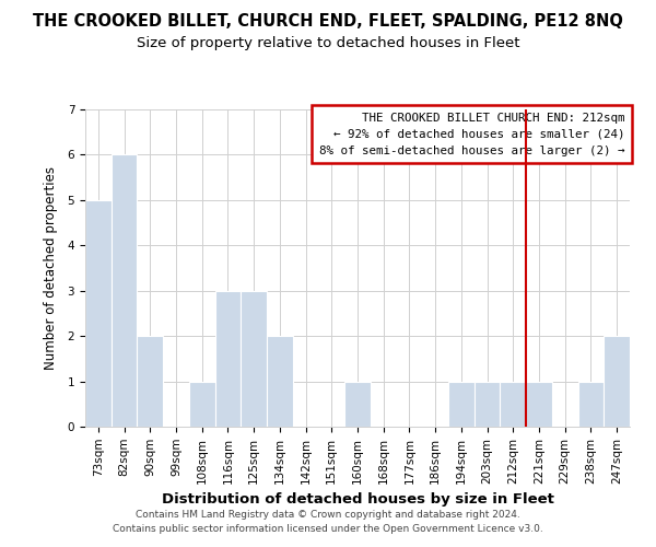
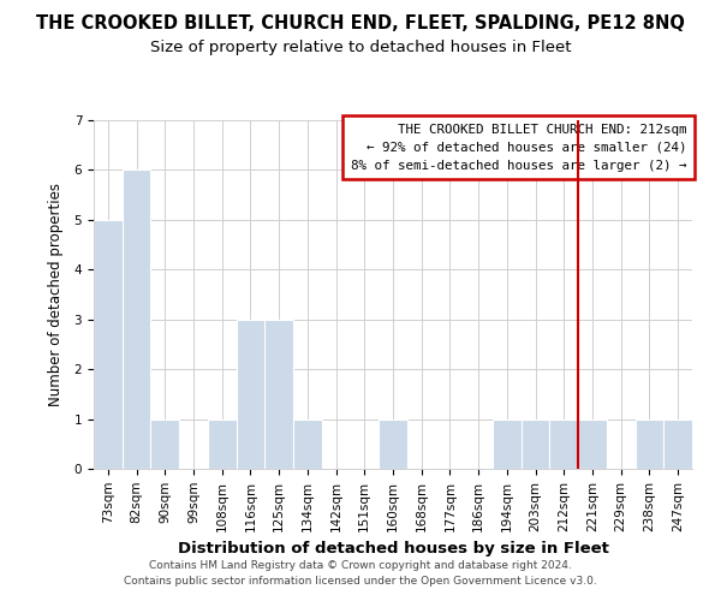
90sqm: 2 -> 1
134sqm: 2 -> 1
247sqm: 2 -> 1
